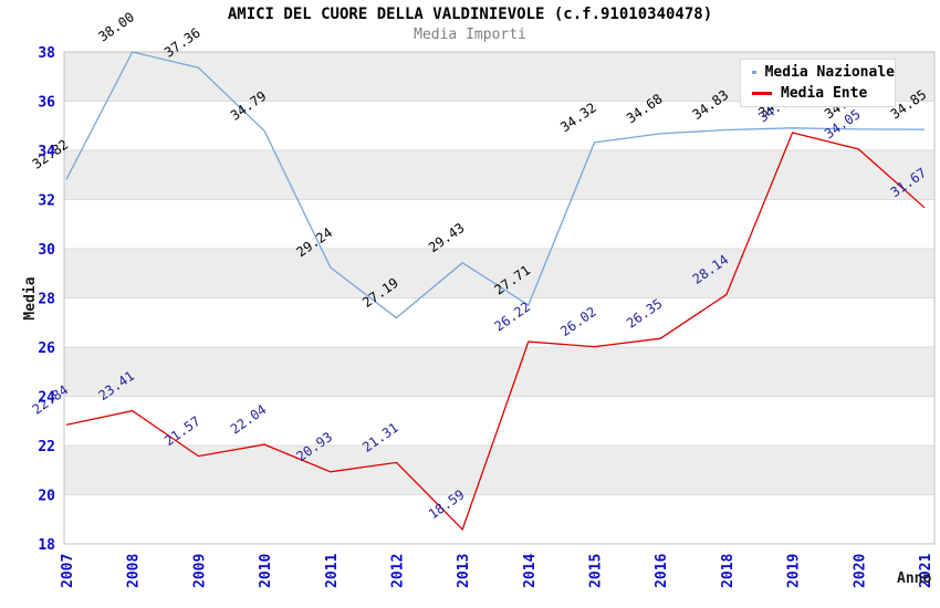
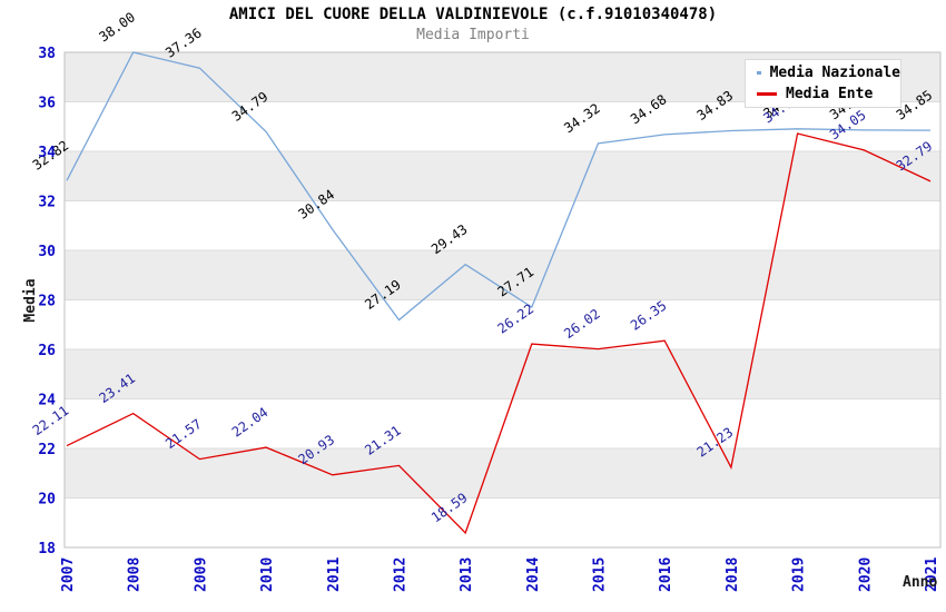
Media Ente/2007: 22.84 -> 22.11
Media Nazionale/2011: 29.24 -> 30.84
Media Ente/2018: 28.14 -> 21.23
Media Ente/2021: 31.67 -> 32.79
